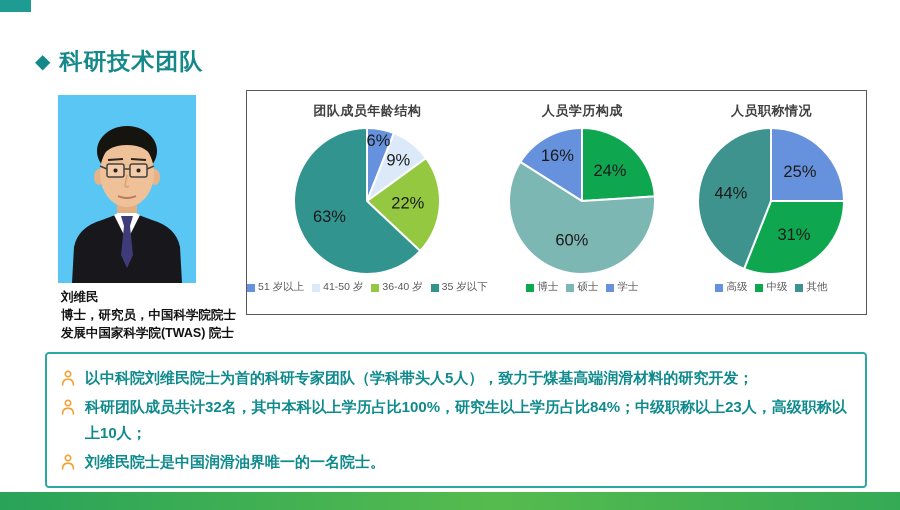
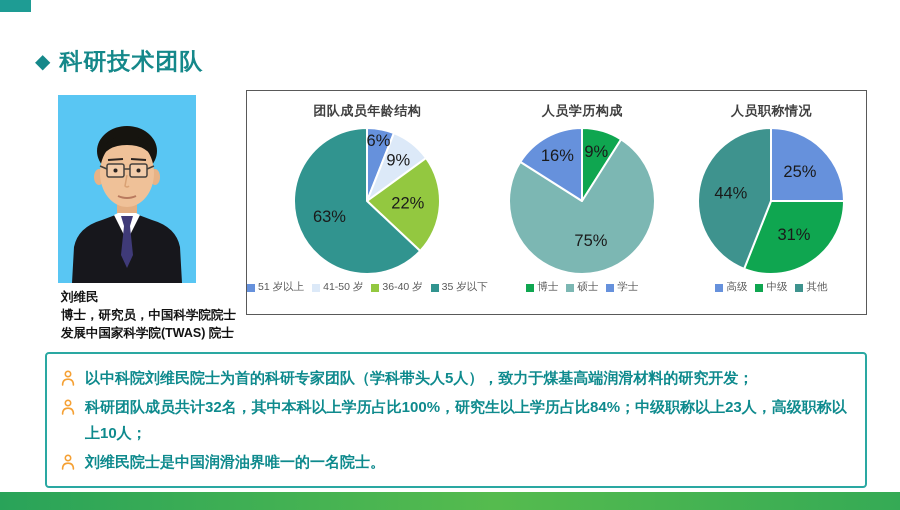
人员学历构成/博士: 24% -> 9%
人员学历构成/硕士: 60% -> 75%
